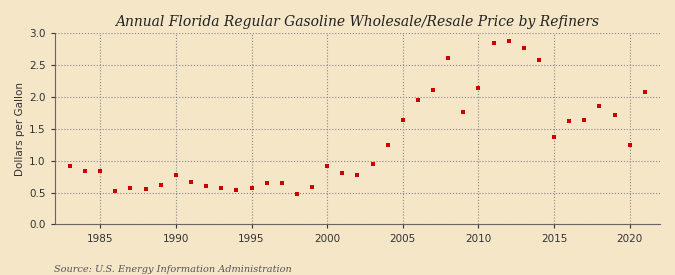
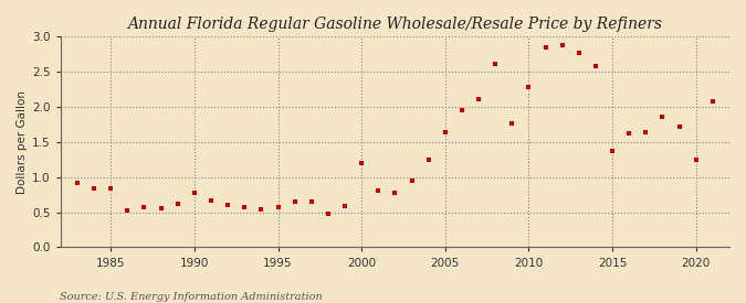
2000: 0.91 -> 1.20
2010: 2.13 -> 2.28
